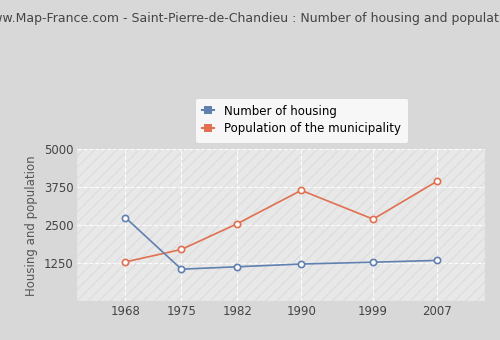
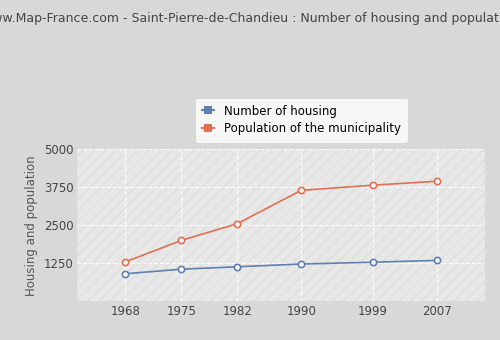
Number of housing/1968: 2750 -> 900
Population of the municipality/1975: 1700 -> 2000
Population of the municipality/1999: 2700 -> 3820
